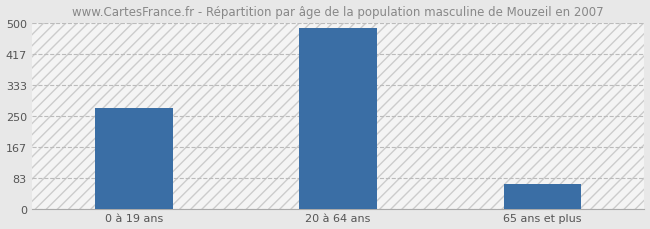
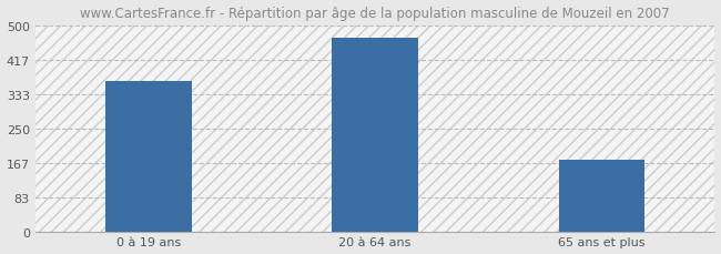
0 à 19 ans: 270 -> 365
20 à 64 ans: 487 -> 470
65 ans et plus: 65 -> 175
